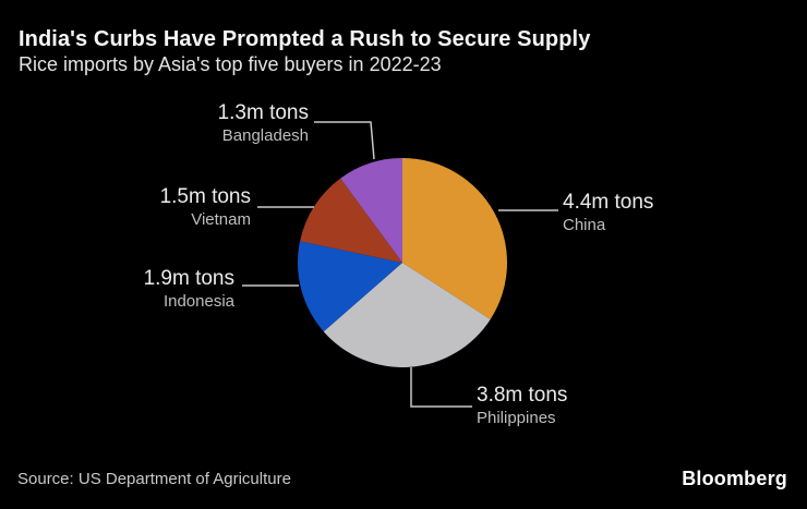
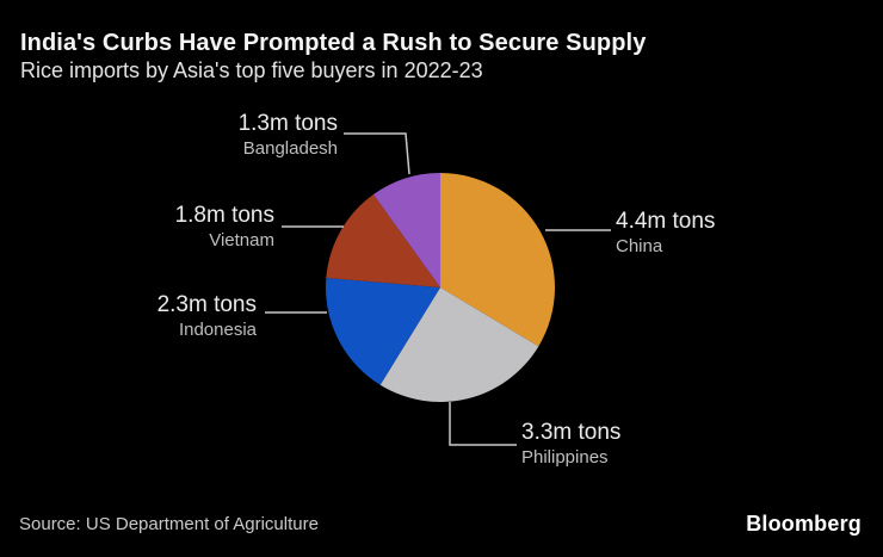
Philippines: 3.8m -> 3.3m
Indonesia: 1.9m -> 2.3m
Vietnam: 1.5m -> 1.8m
